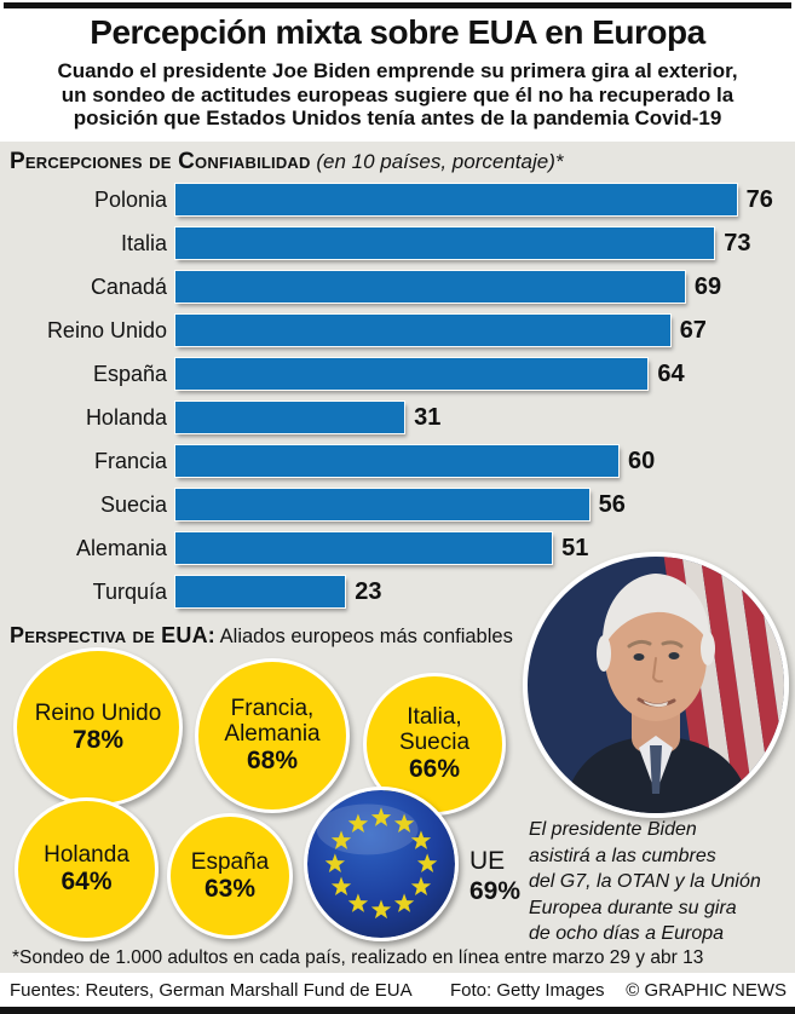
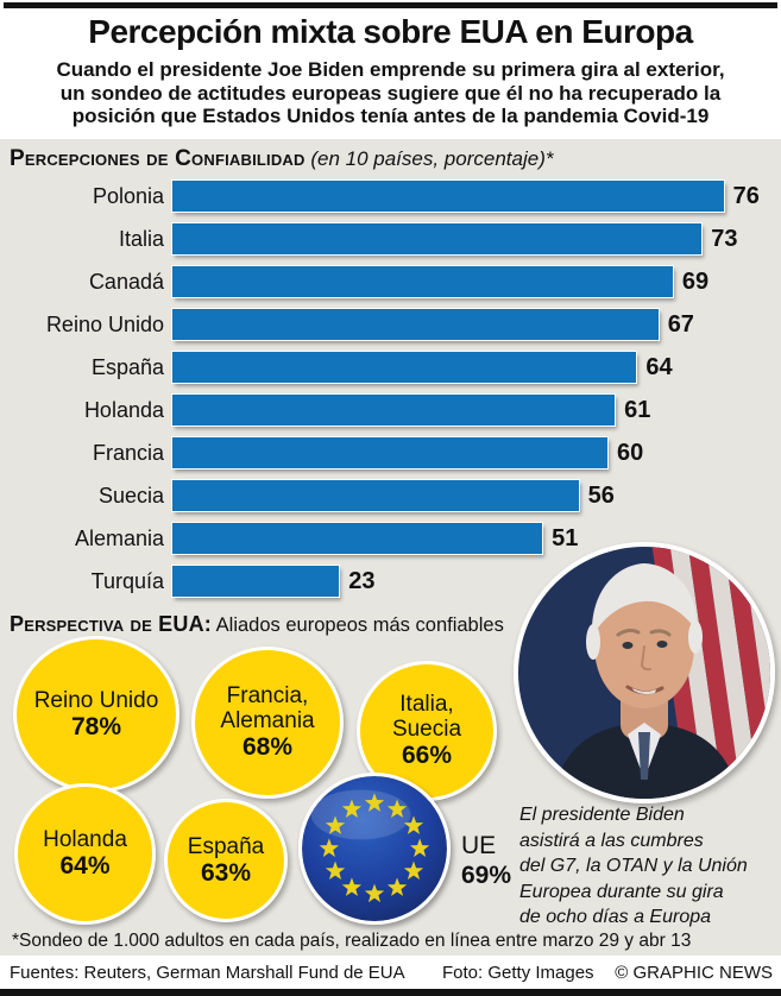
Percepciones de Confiabilidad/Holanda: 31 -> 61
